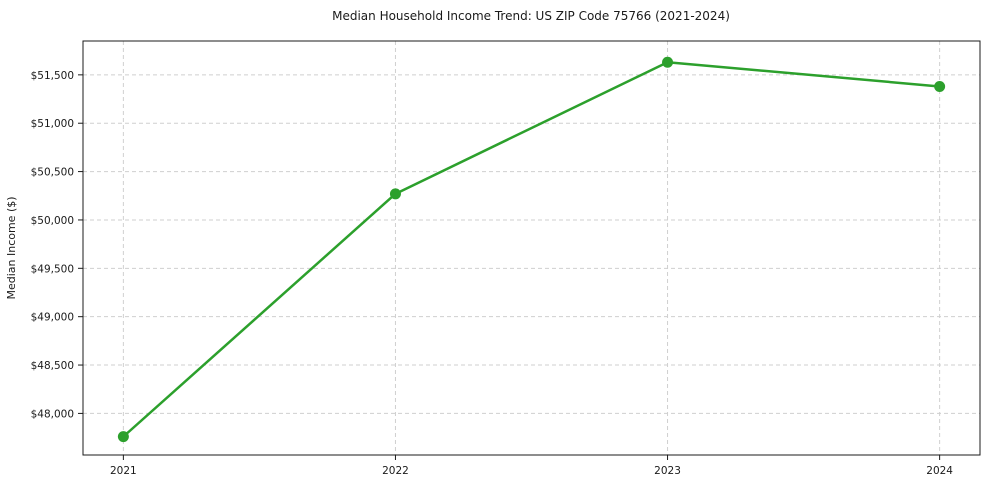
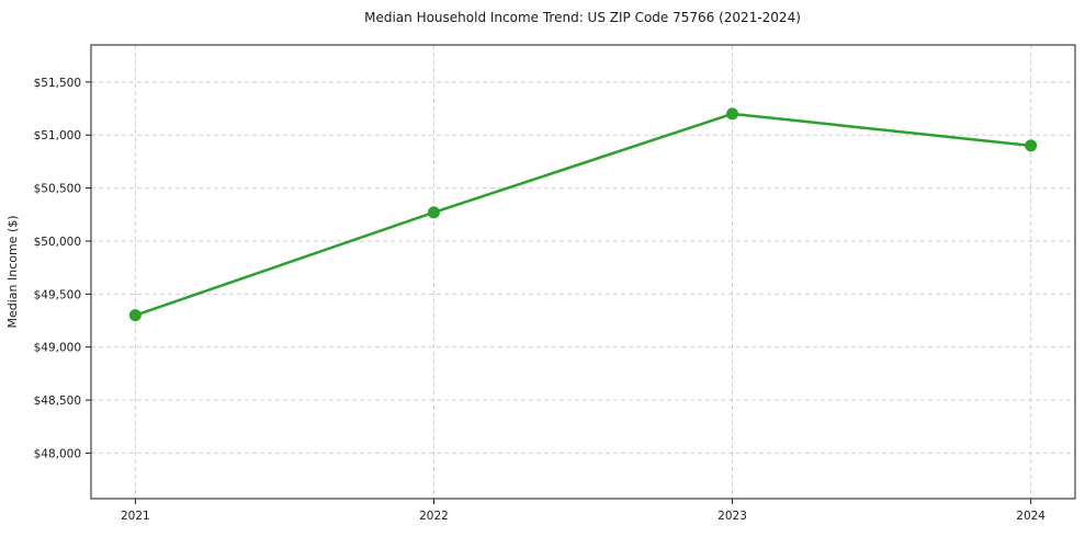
2021: $47800 -> $49300
2023: $51600 -> $51200
2024: $51400 -> $50900
